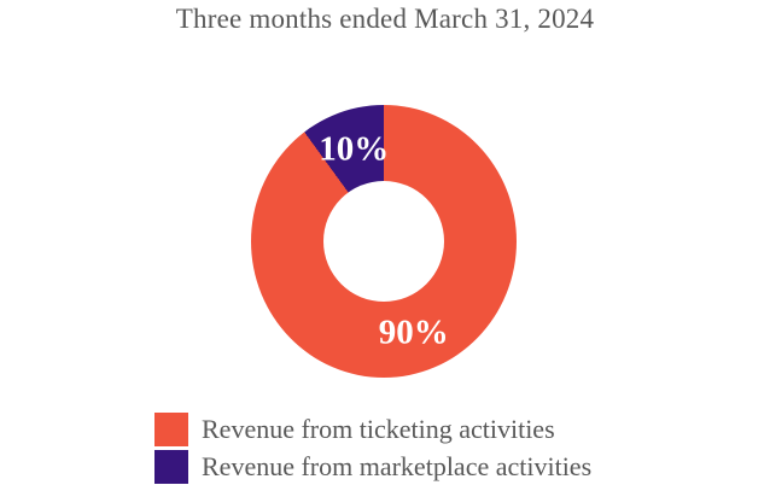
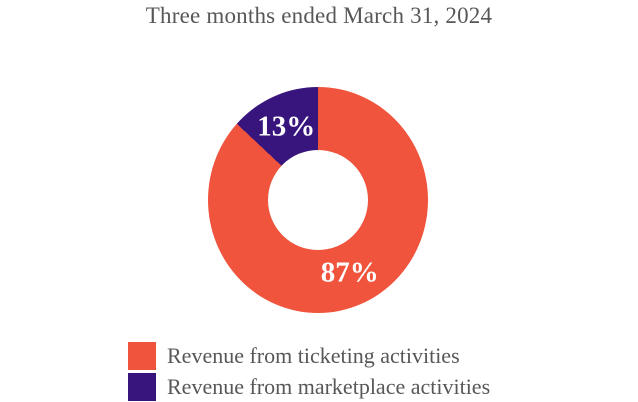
Revenue from ticketing activities: 90% -> 87%
Revenue from marketplace activities: 10% -> 13%
